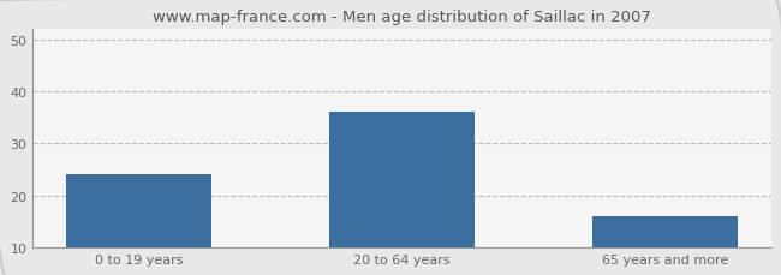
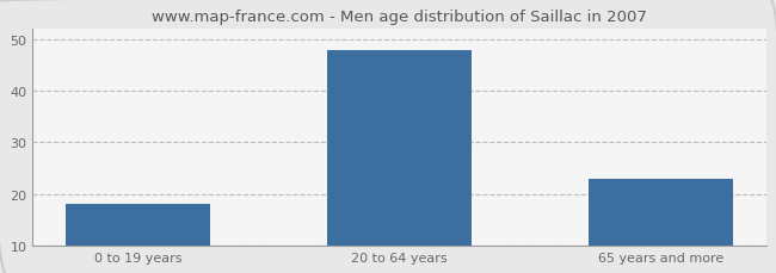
0 to 19 years: 24 -> 18
20 to 64 years: 36 -> 48
65 years and more: 16 -> 23
